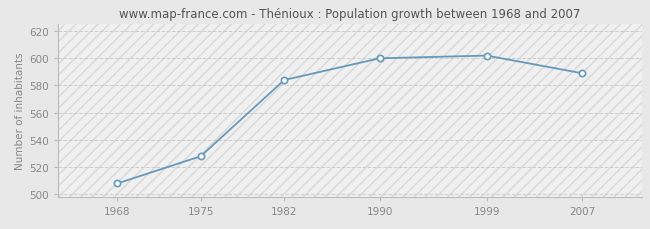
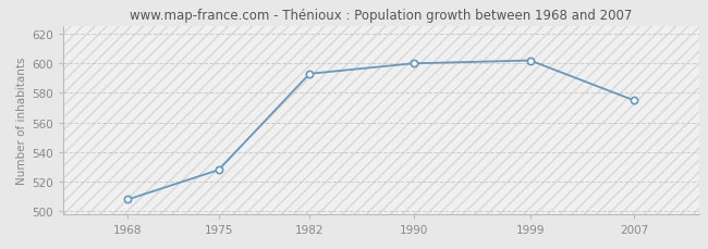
1982: 584 -> 593
2007: 589 -> 575
